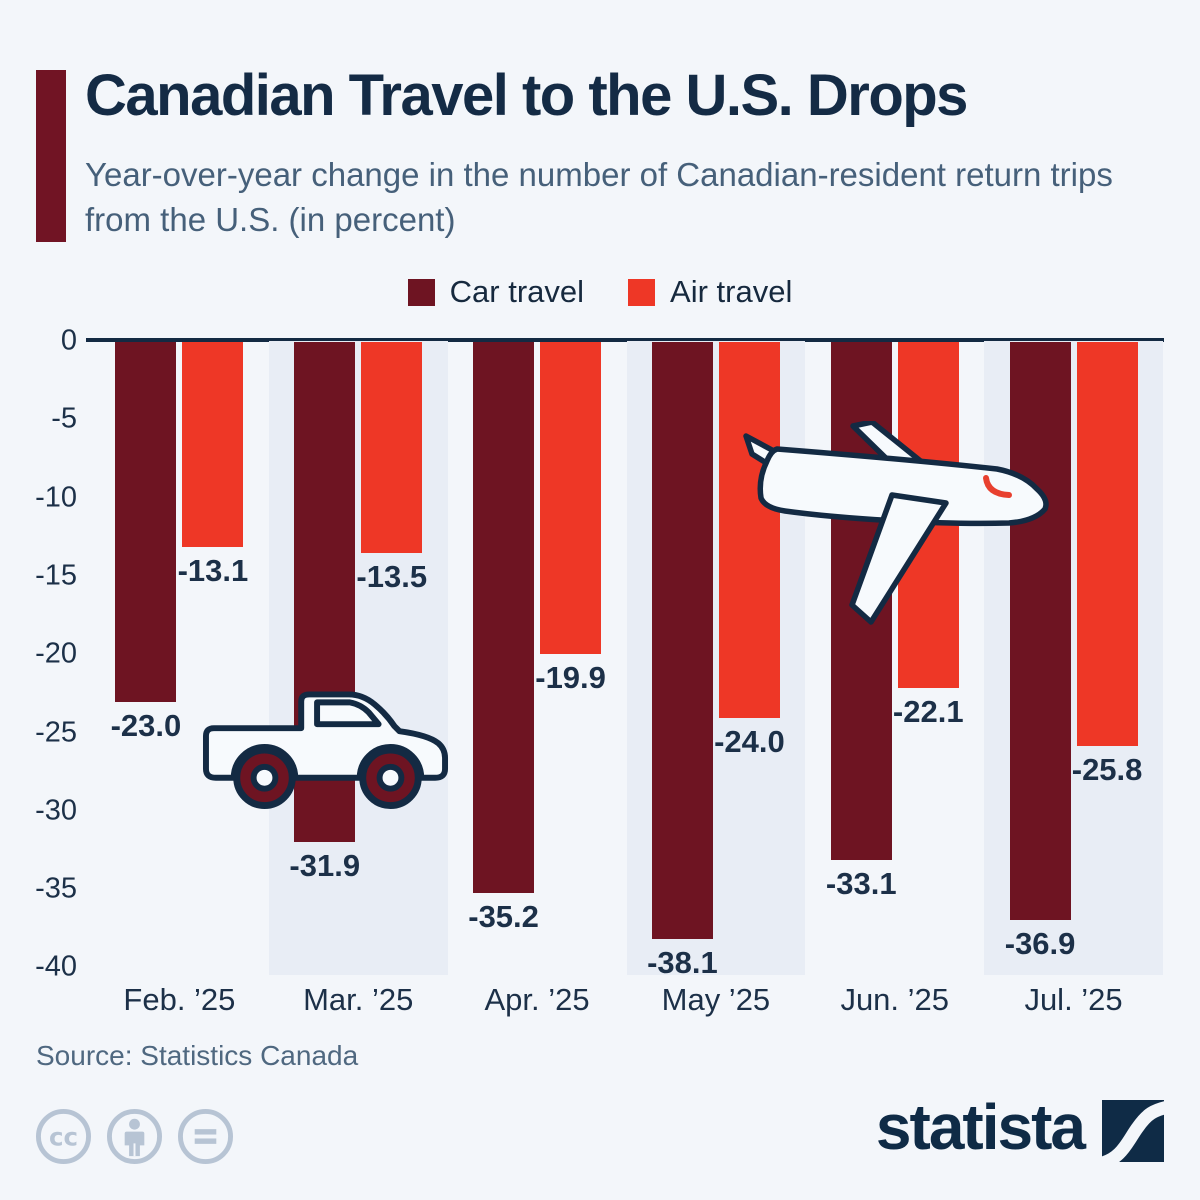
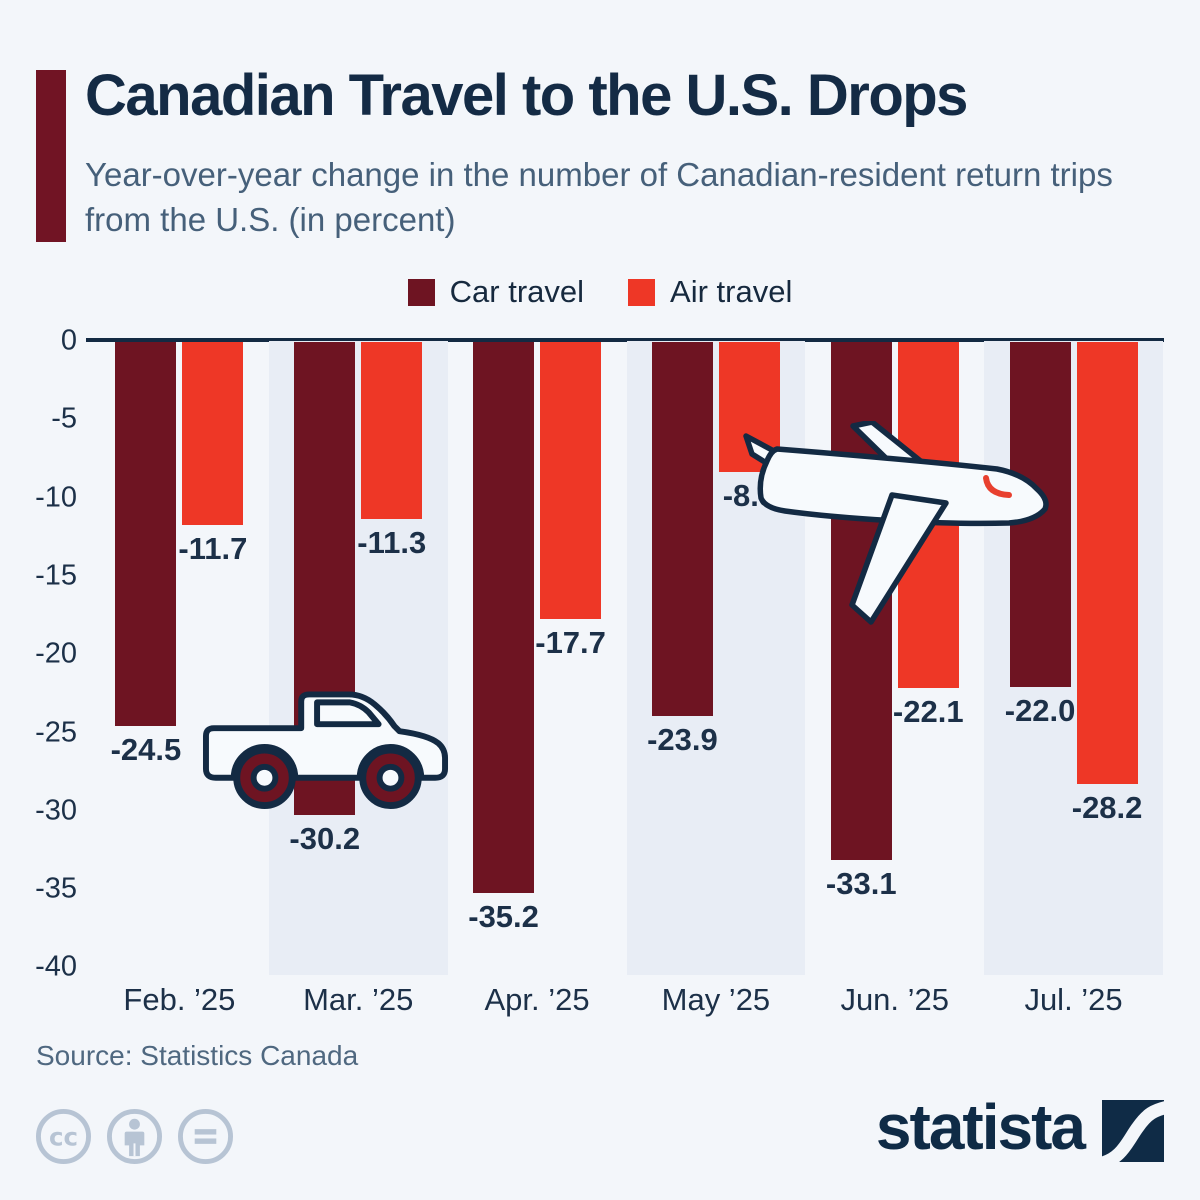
Car travel/Feb. ’25: -23.0 -> -24.5
Air travel/Feb. ’25: -13.1 -> -11.7
Car travel/Mar. ’25: -31.9 -> -30.2
Air travel/Mar. ’25: -13.5 -> -11.3
Air travel/Apr. ’25: -19.9 -> -17.7
Car travel/May ’25: -38.1 -> -23.9
Air travel/May ’25: -24.0 -> -8.3
Car travel/Jul. ’25: -36.9 -> -22.0
Air travel/Jul. ’25: -25.8 -> -28.2
